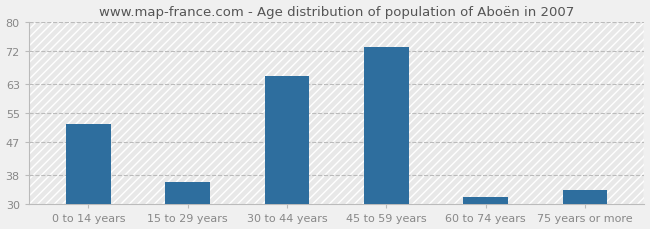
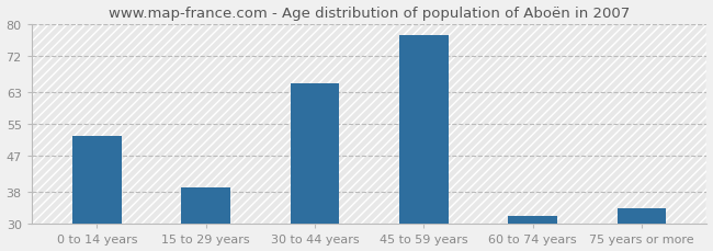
15 to 29 years: 36 -> 39
45 to 59 years: 73 -> 77
